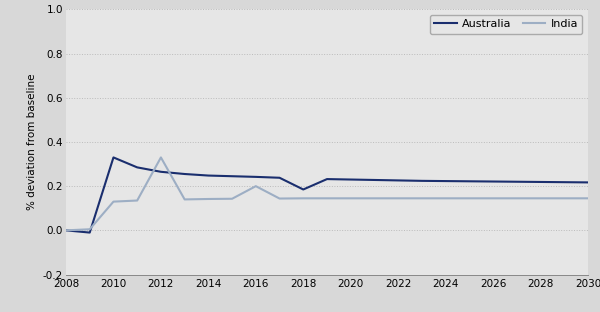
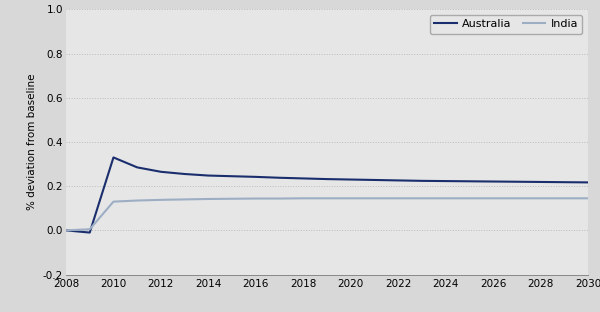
India/2012: 0.330 -> 0.138
India/2016: 0.200 -> 0.144
Australia/2018: 0.185 -> 0.235
